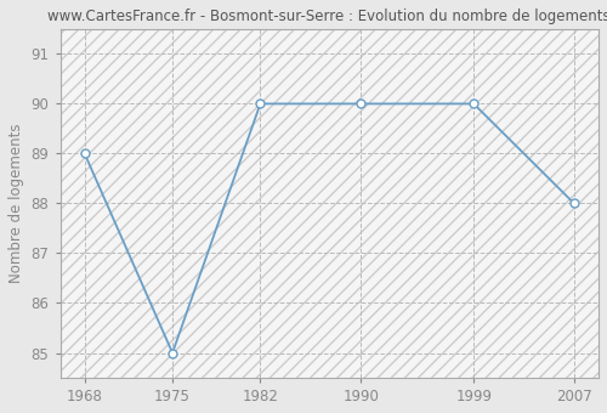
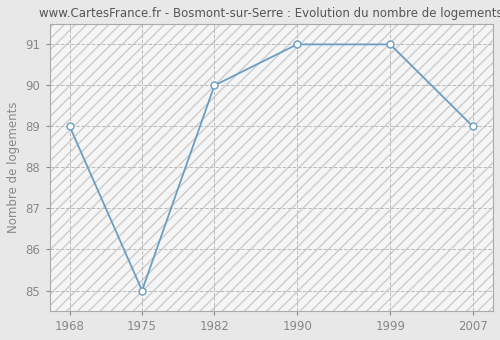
1990: 90 -> 91
1999: 90 -> 91
2007: 88 -> 89
